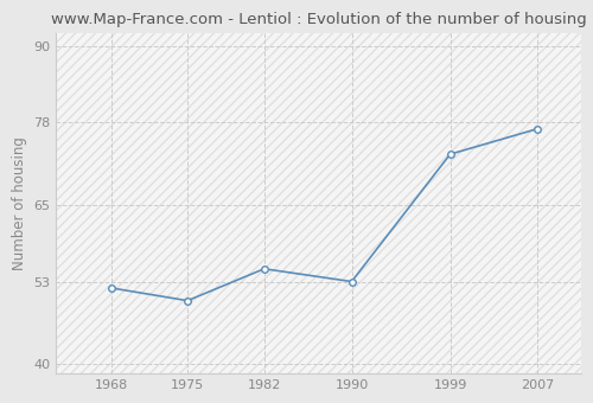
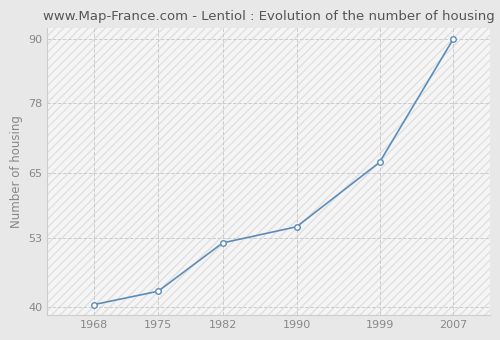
1968: 52.0 -> 40.5
1975: 50.0 -> 43.0
1982: 55.0 -> 52.0
1990: 53.0 -> 55.0
1999: 73.0 -> 67.0
2007: 77.0 -> 90.0
